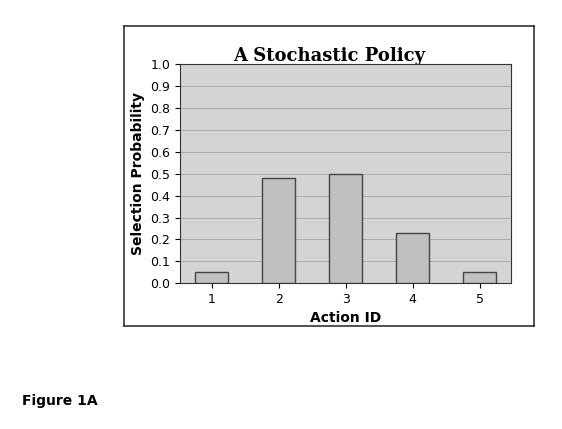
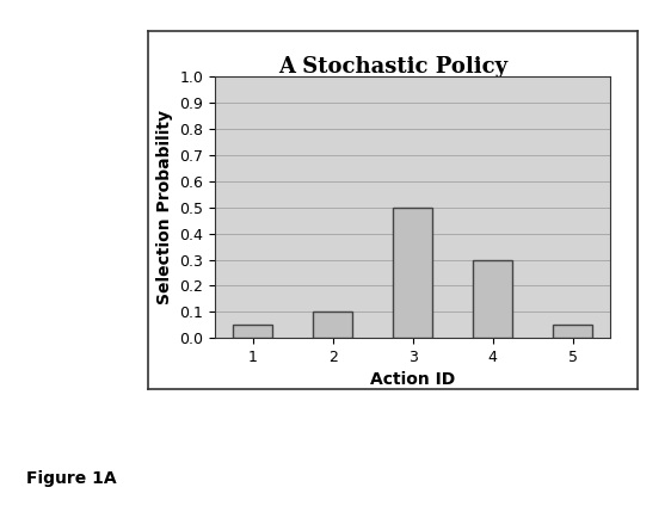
2: 0.48 -> 0.10
4: 0.23 -> 0.30
